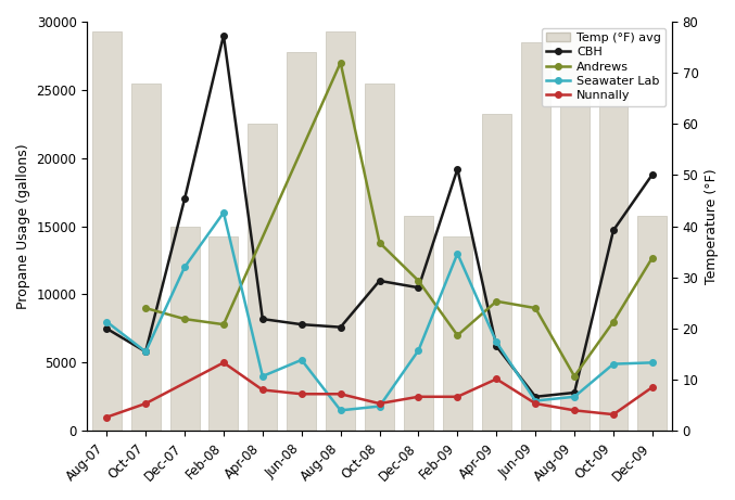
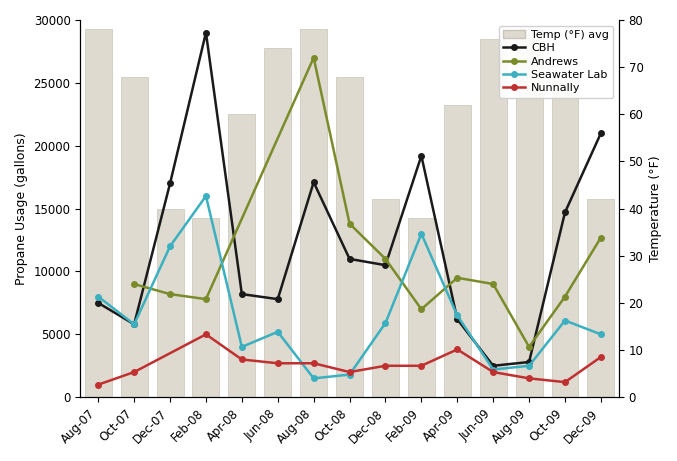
CBH/Aug-08: 7600 -> 17100
Seawater Lab/Oct-09: 4900 -> 6100
CBH/Dec-09: 18800 -> 21000
